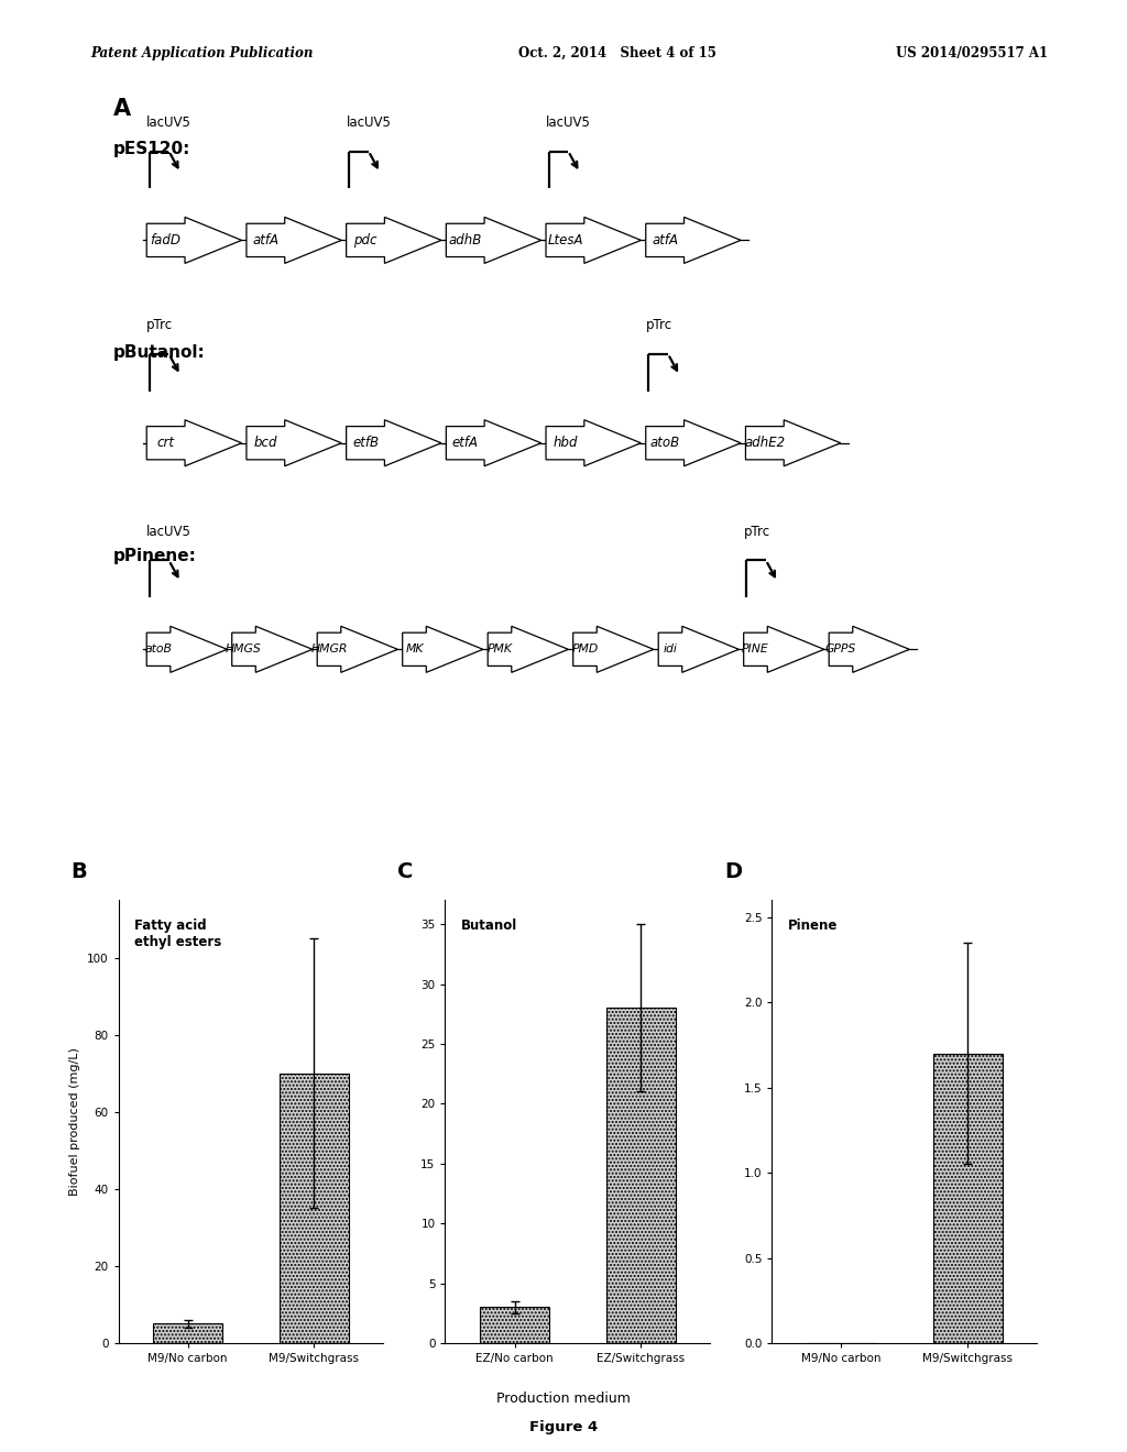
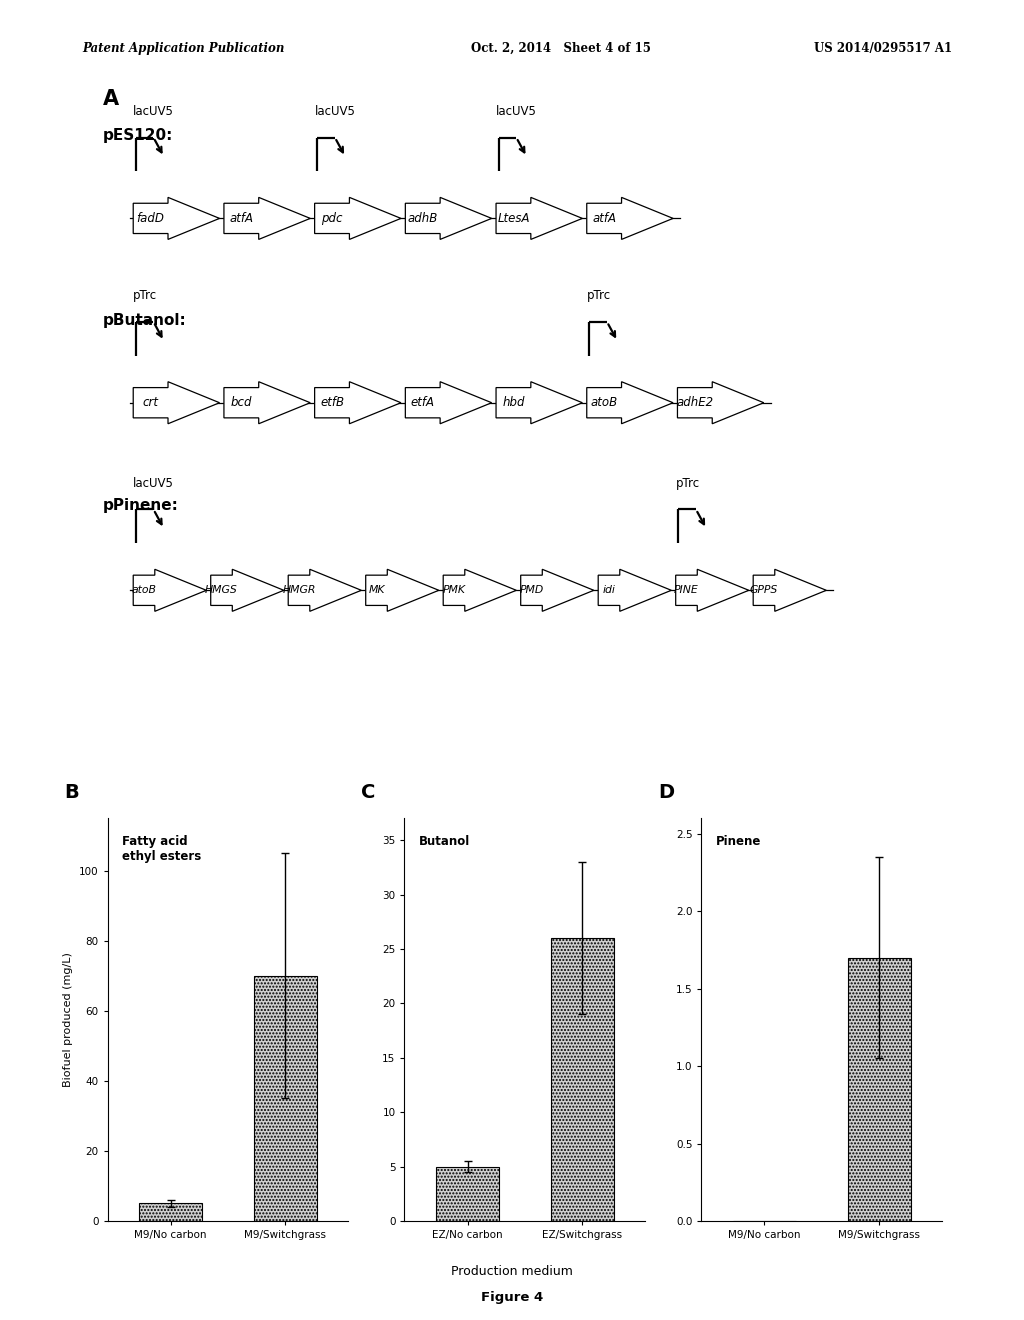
EZ/No carbon: 3 -> 5
EZ/Switchgrass: 28 -> 26
